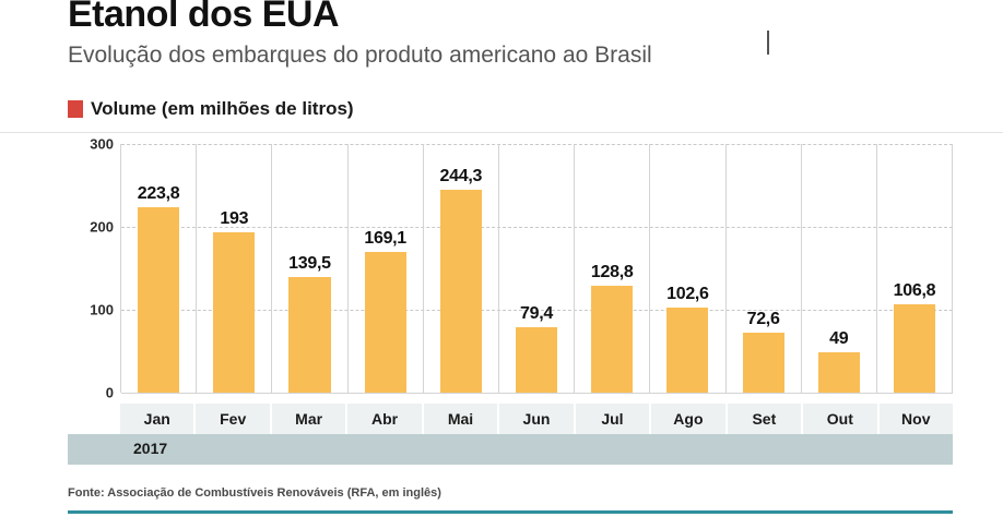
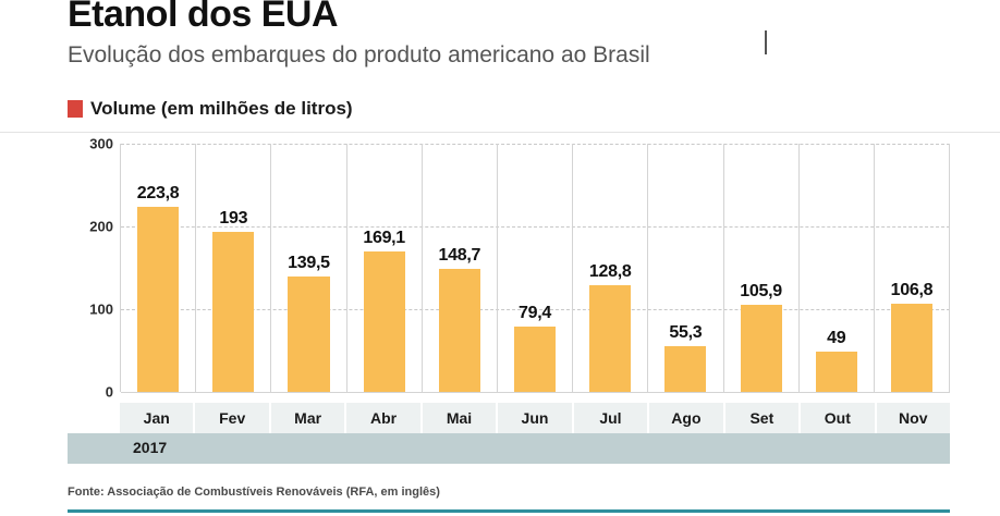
Mai: 244,3 -> 148,7
Ago: 102,6 -> 55,3
Set: 72,6 -> 105,9
